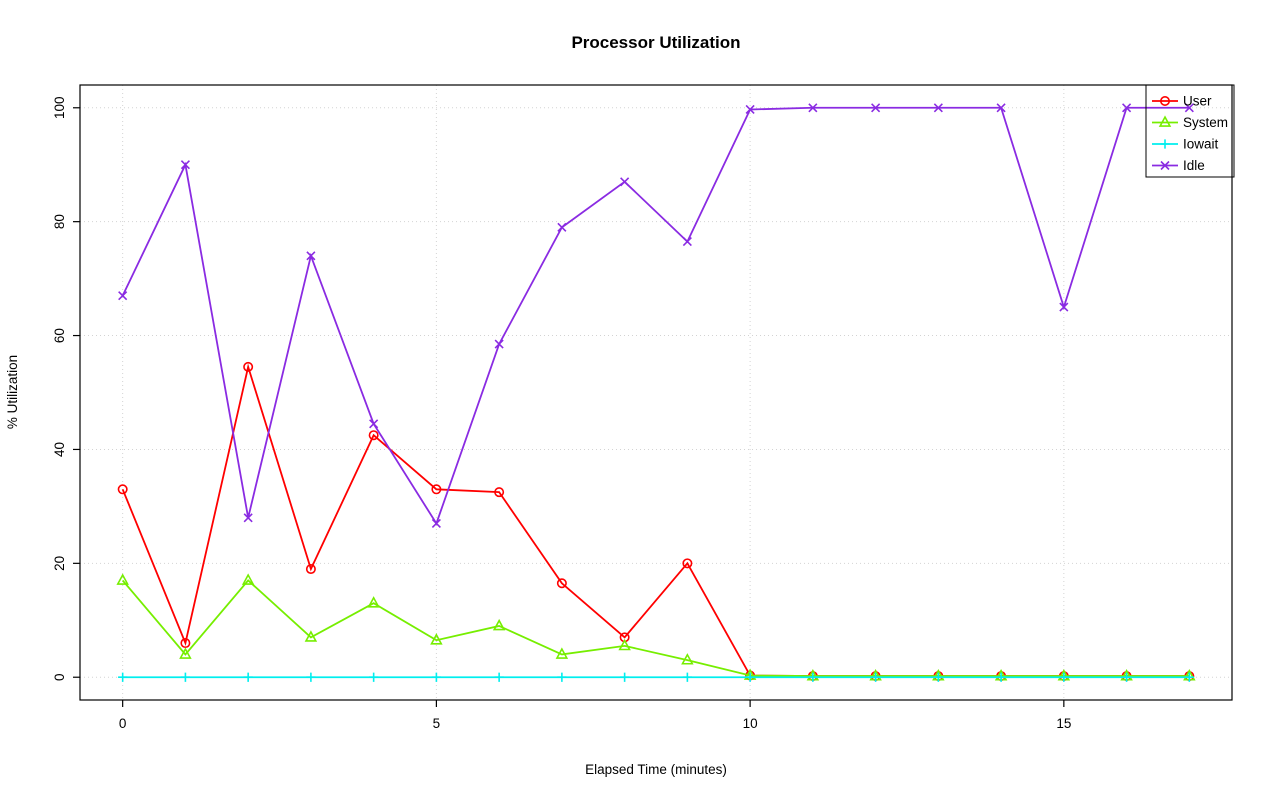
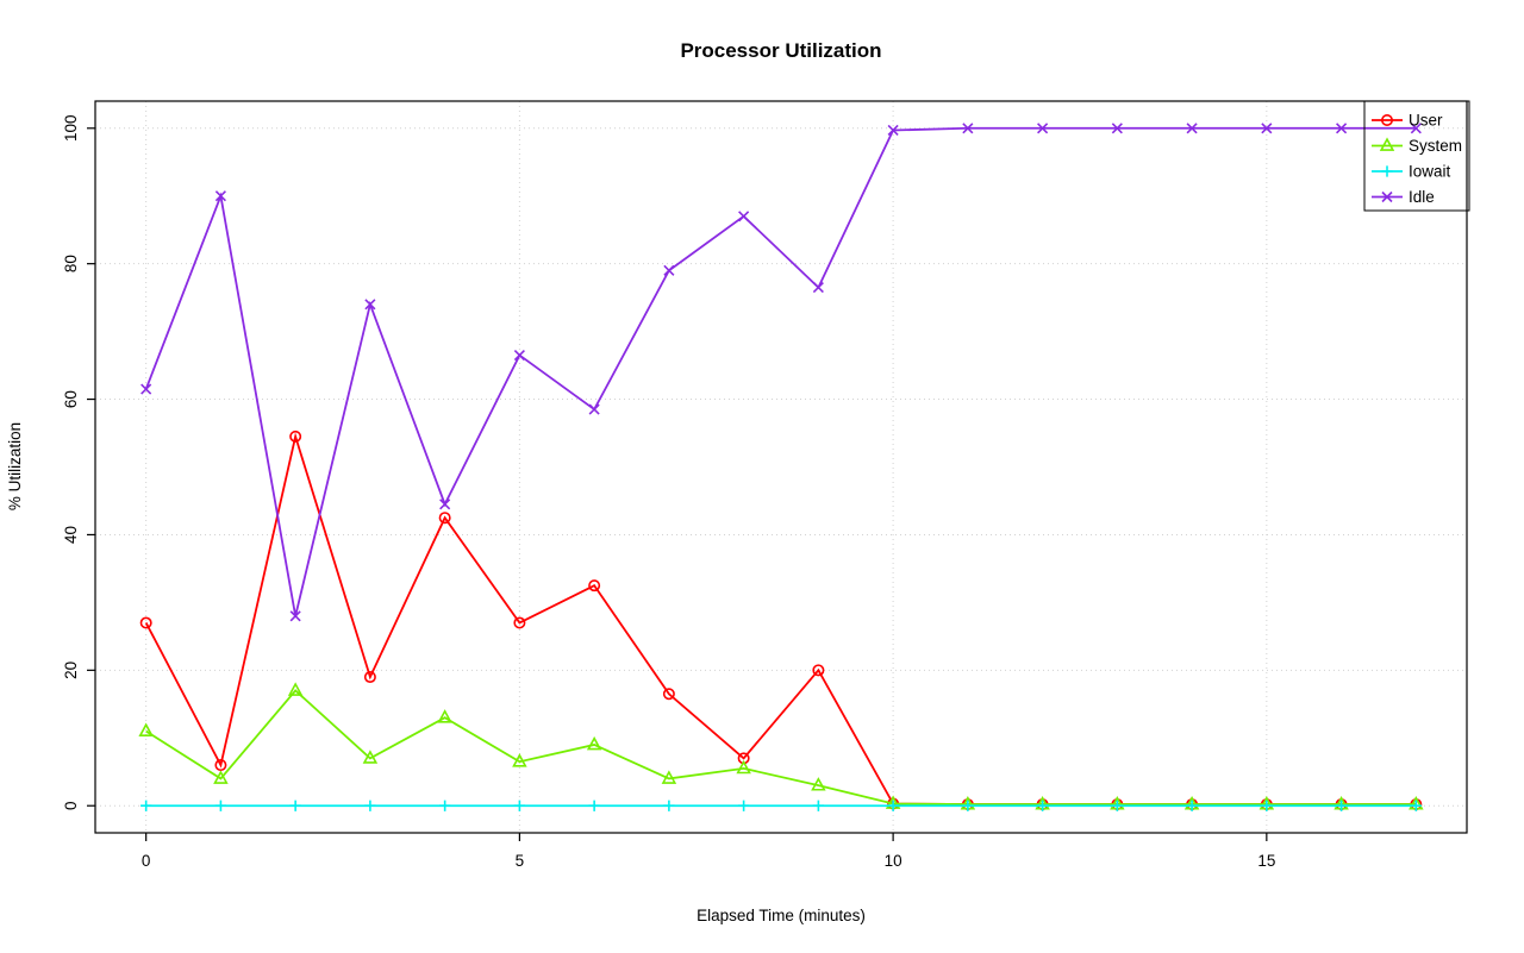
User/0: 33 -> 27
System/0: 17 -> 11
Idle/0: 67 -> 62
User/5: 33 -> 27
Idle/5: 27 -> 66
Idle/15: 65 -> 100
